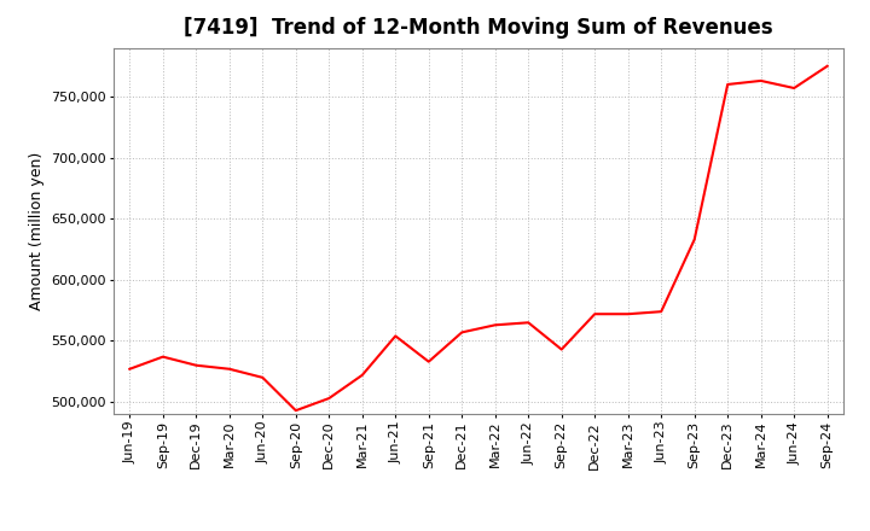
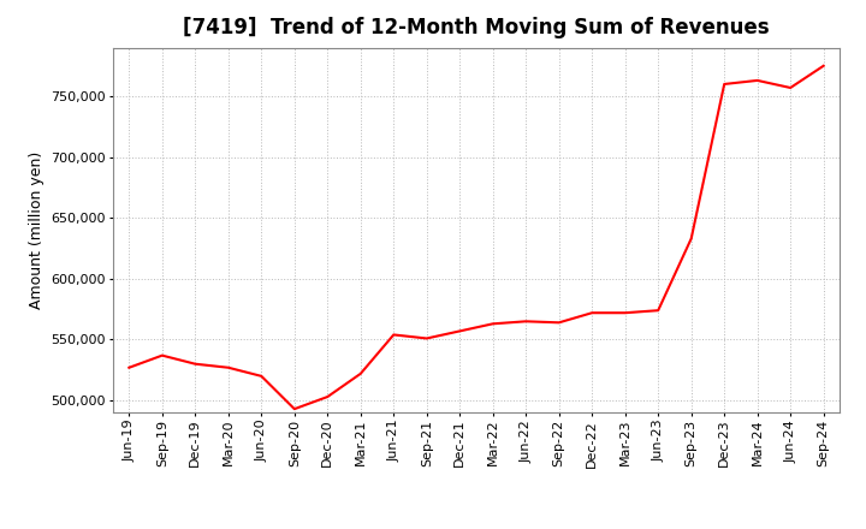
Sep-21: 533,000 -> 551,000
Sep-22: 543,000 -> 564,000
